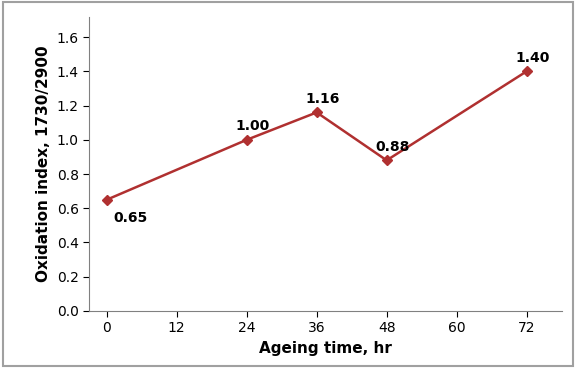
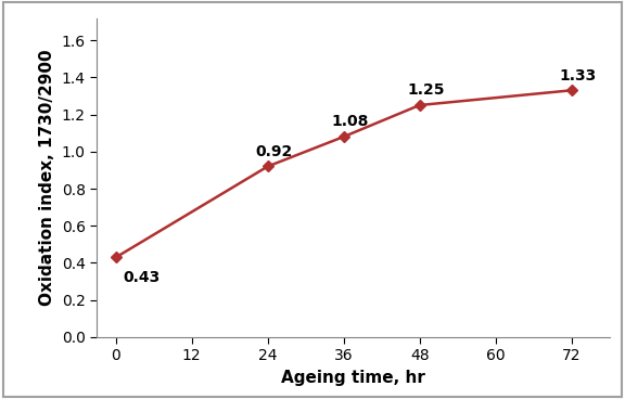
0: 0.65 -> 0.43
24: 1.00 -> 0.92
36: 1.16 -> 1.08
48: 0.88 -> 1.25
72: 1.40 -> 1.33
